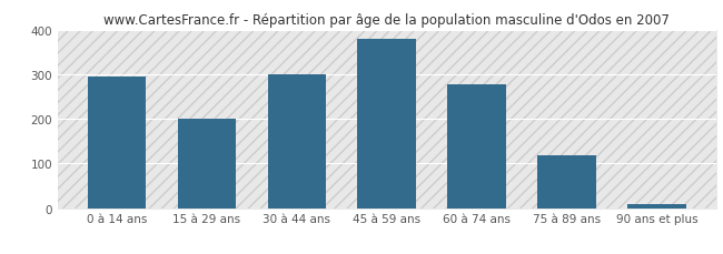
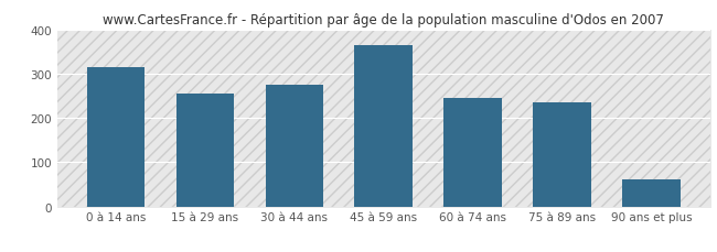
0 à 14 ans: 295 -> 315
15 à 29 ans: 200 -> 255
30 à 44 ans: 300 -> 275
45 à 59 ans: 380 -> 365
60 à 74 ans: 278 -> 245
75 à 89 ans: 118 -> 235
90 ans et plus: 10 -> 60
